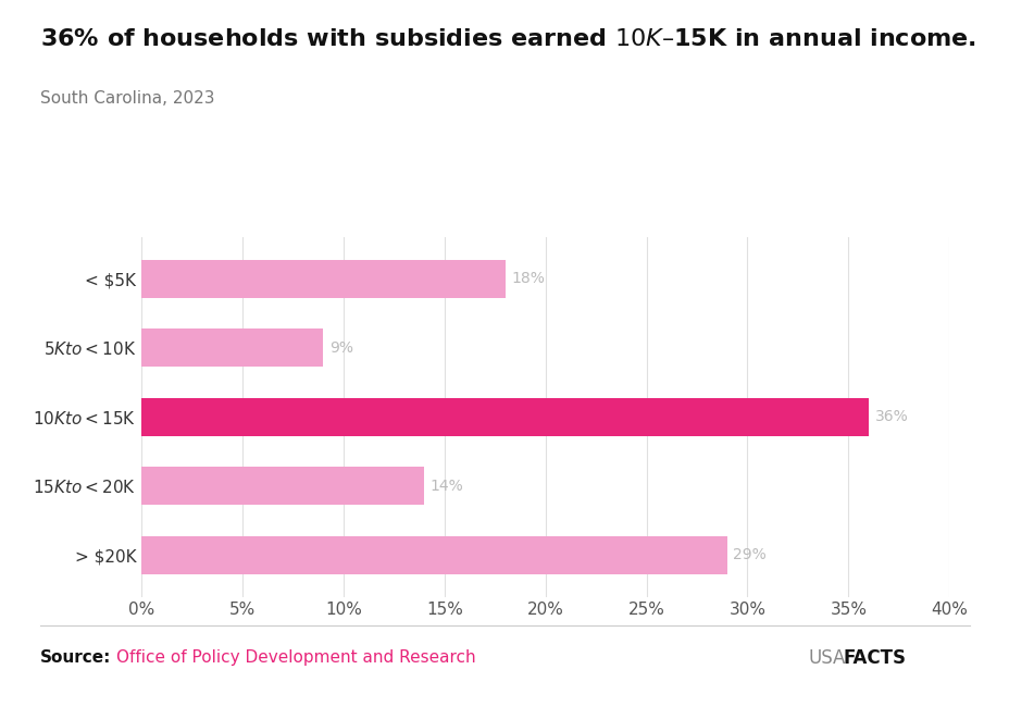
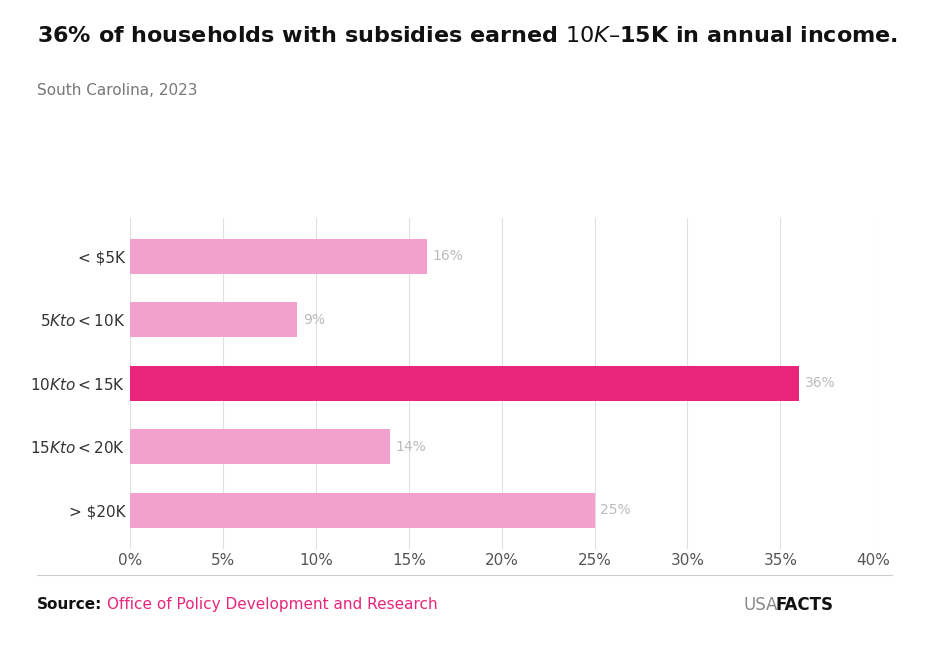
< $5K: 18% -> 16%
> $20K: 29% -> 25%
